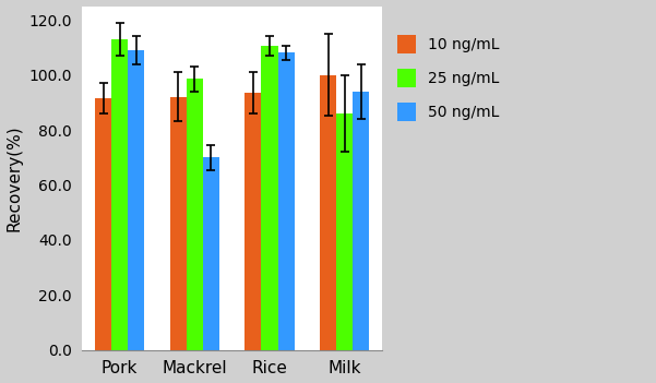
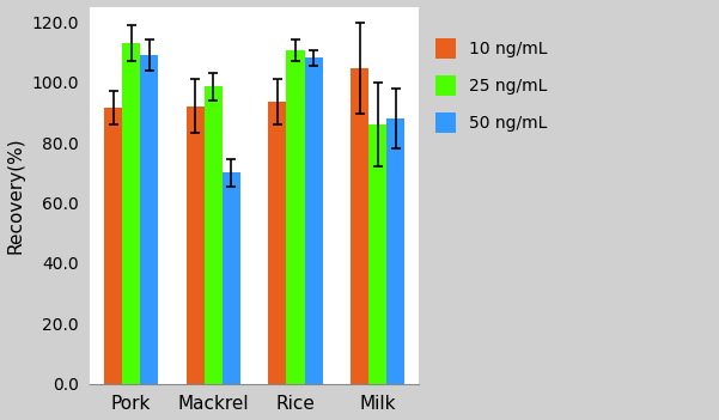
10 ng/mL/Milk: 100.0 -> 104.5
50 ng/mL/Milk: 94 -> 88
